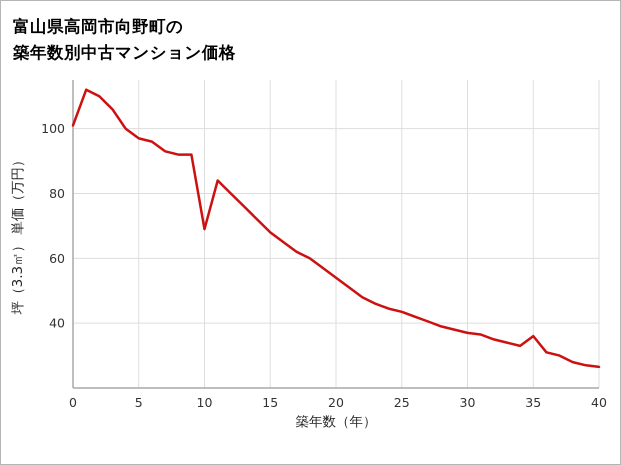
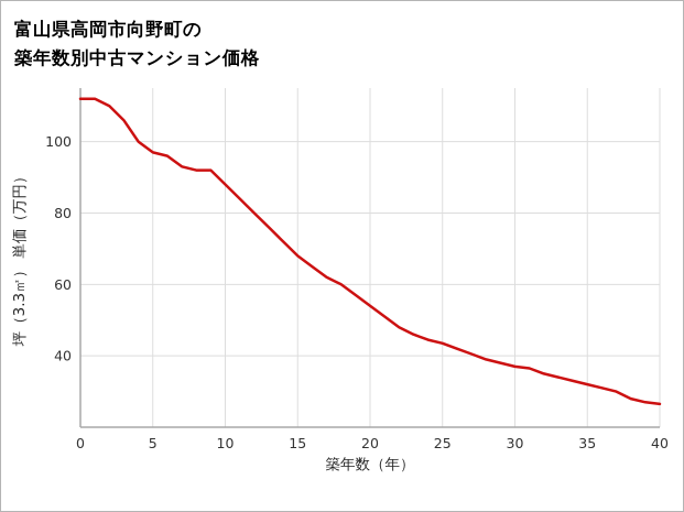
0: 101 -> 112
10: 69 -> 88
35: 36 -> 32
